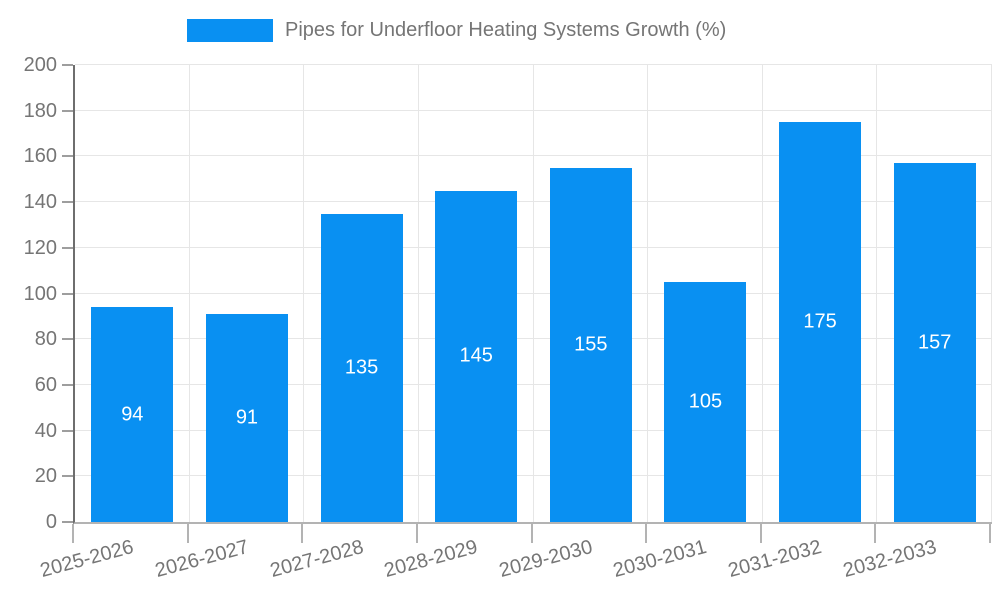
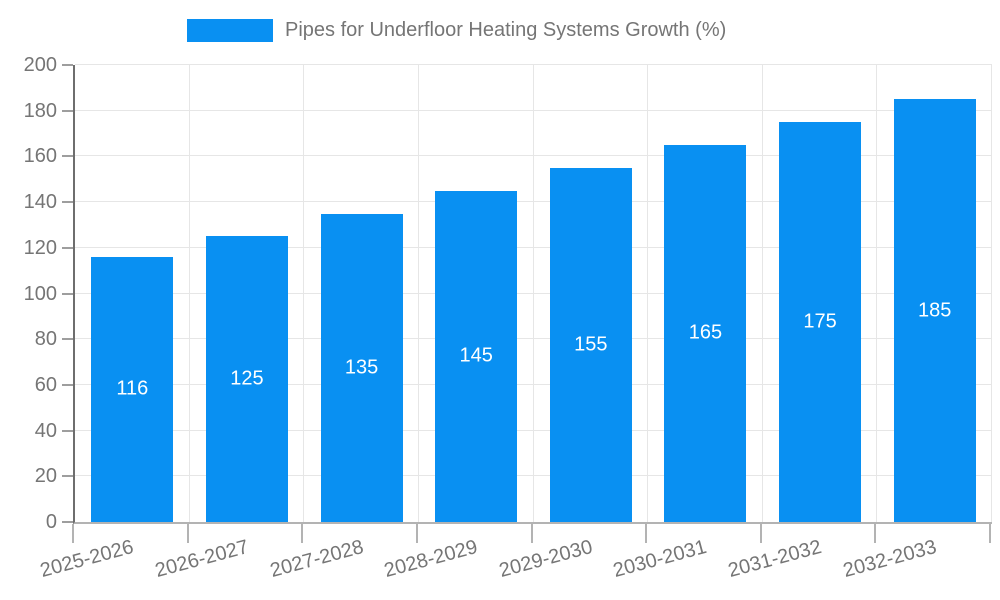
2025-2026: 94 -> 116
2026-2027: 91 -> 125
2030-2031: 105 -> 165
2032-2033: 157 -> 185
